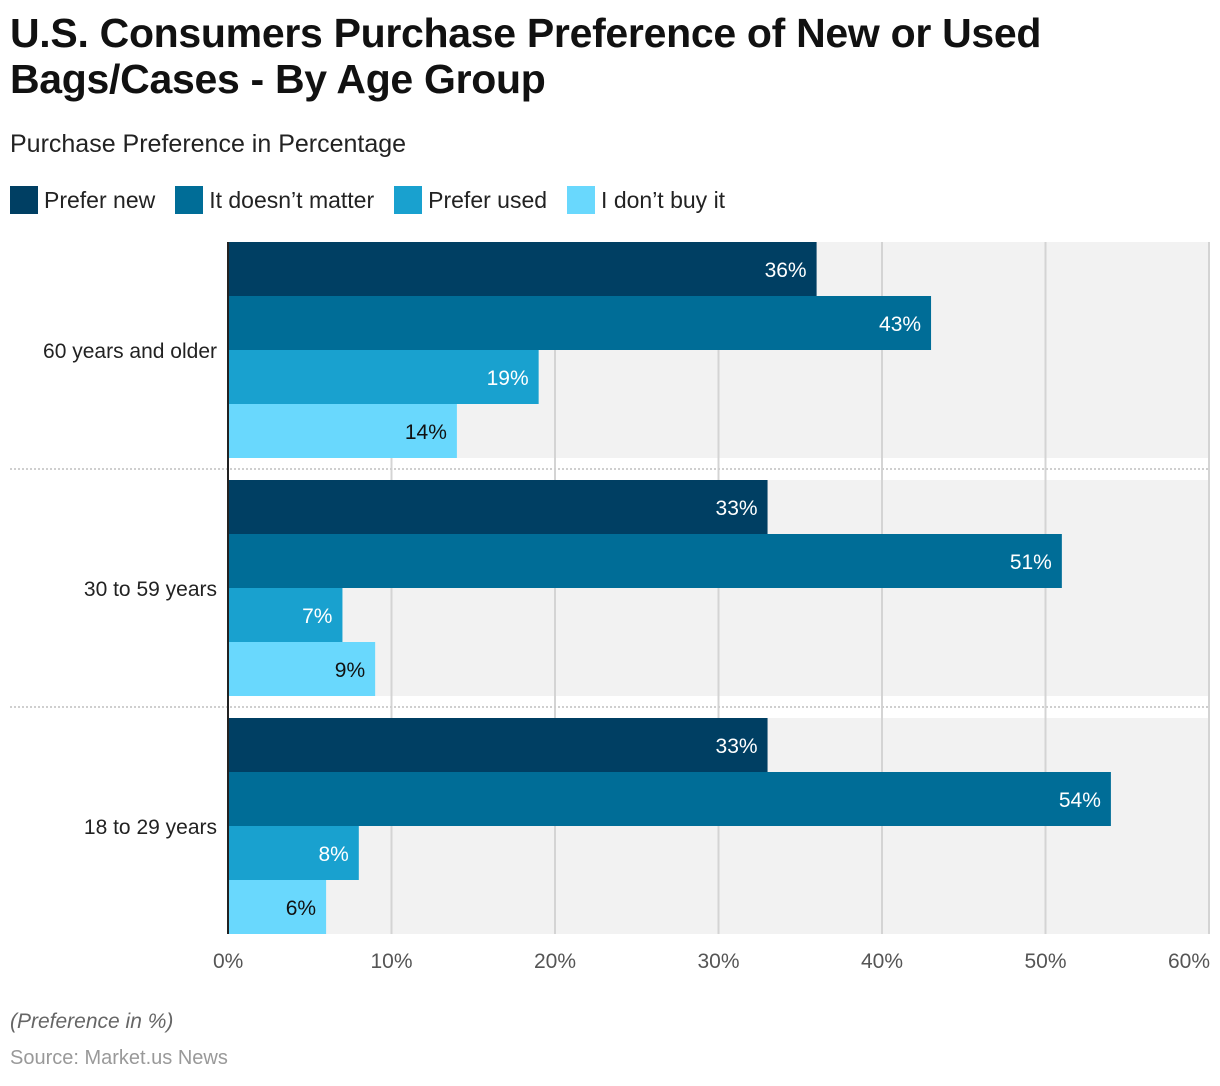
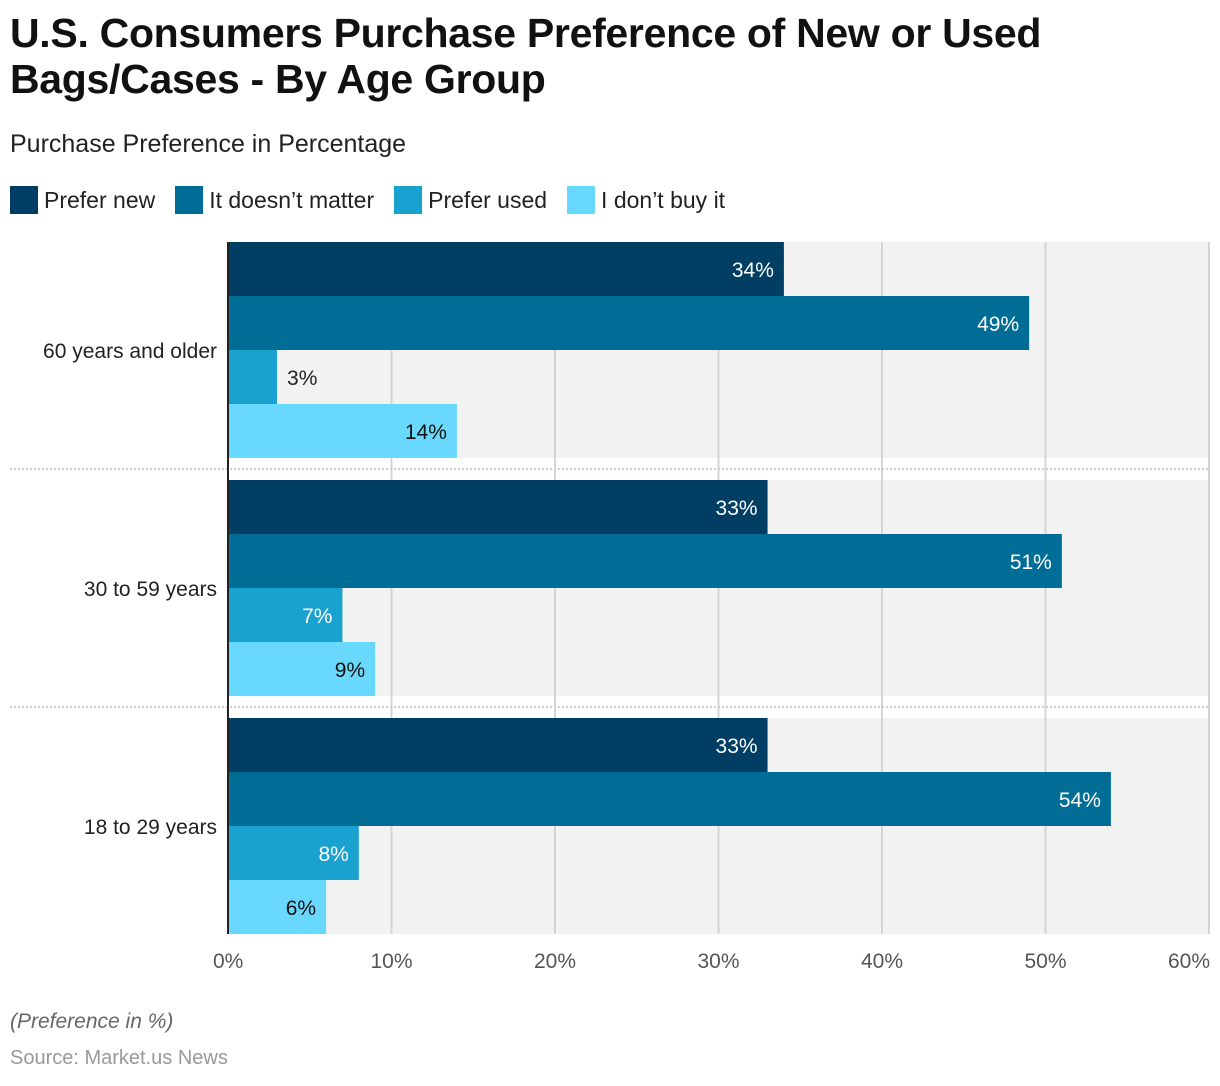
Prefer new/60 years and older: 36% -> 34%
It doesn’t matter/60 years and older: 43% -> 49%
Prefer used/60 years and older: 19% -> 3%
